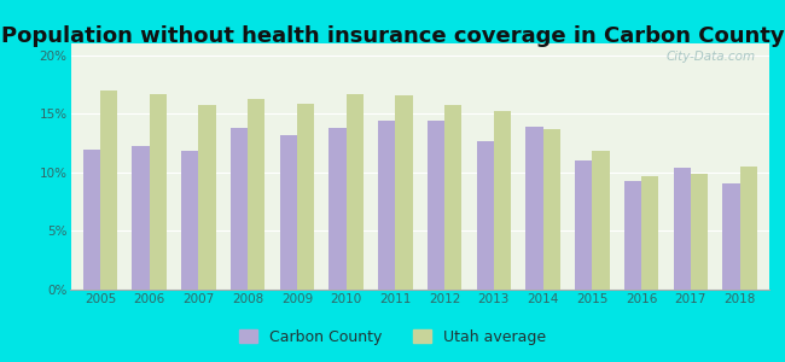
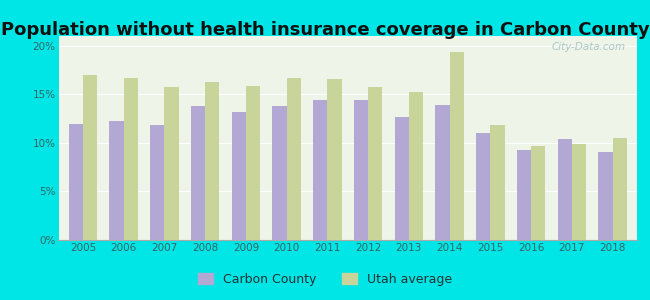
Utah average/2014: 13.7% -> 19.4%
